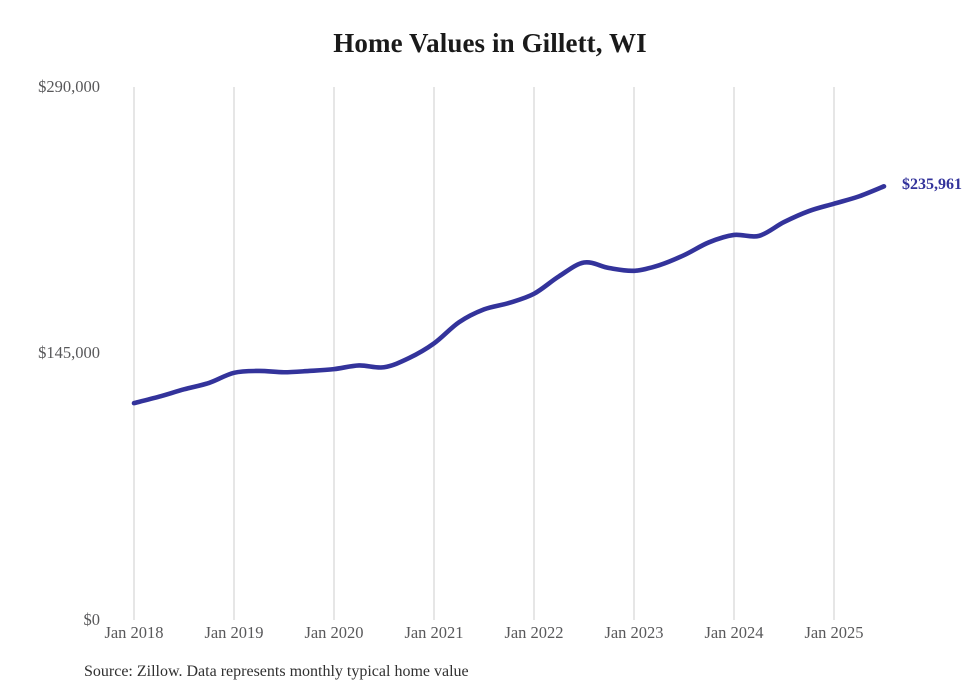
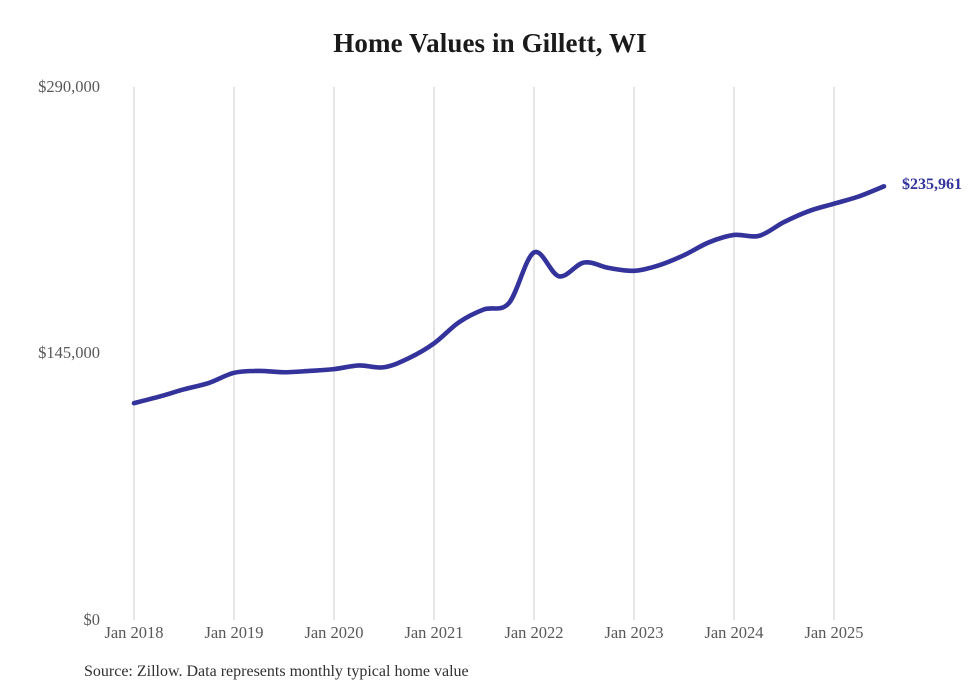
Jan 2022: $178000 -> $200000
